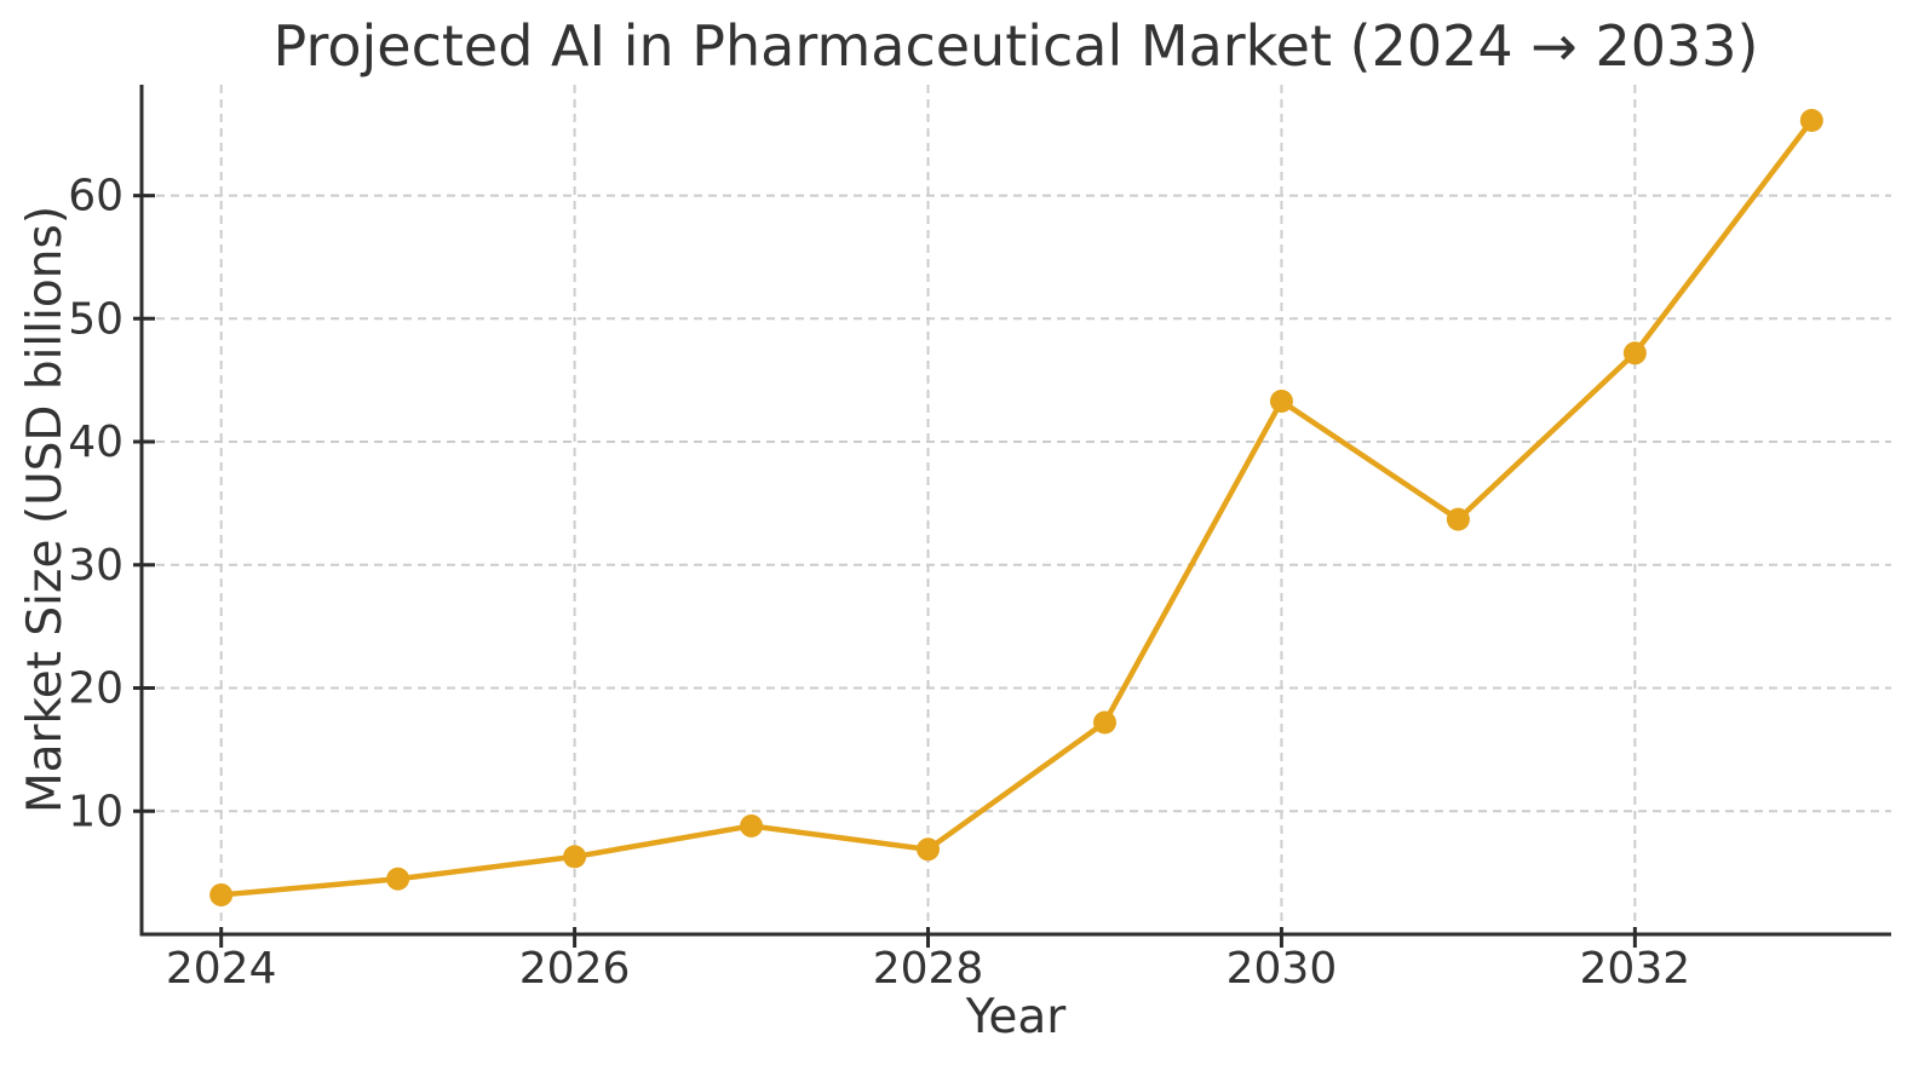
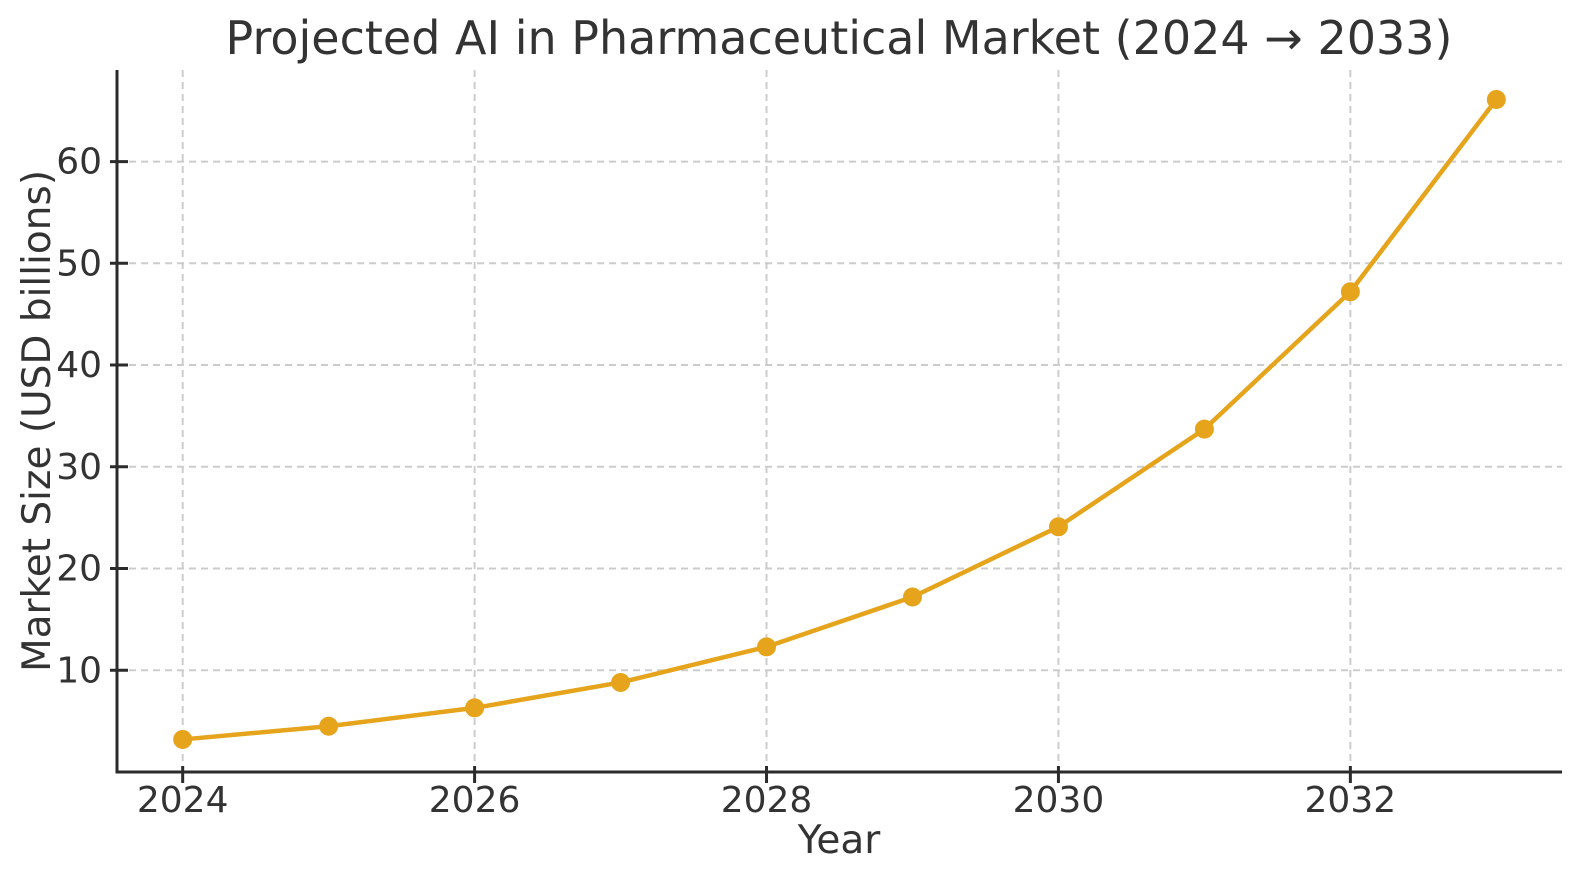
2028: 6.9 -> 12.3
2030: 43.3 -> 24.1
